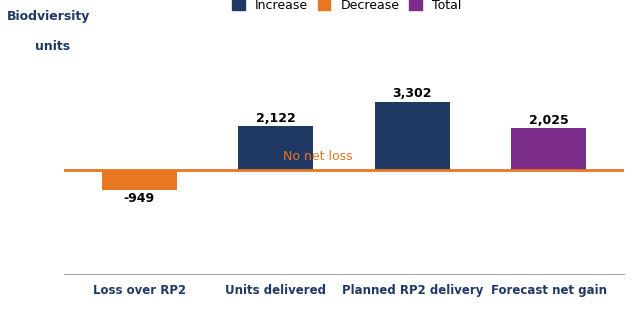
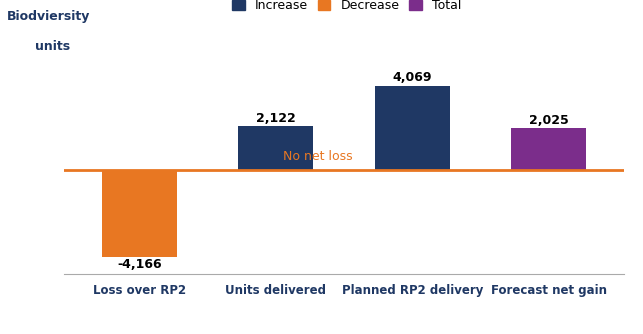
Loss over RP2: -949 -> -4,166
Planned RP2 delivery: 3,302 -> 4,069
